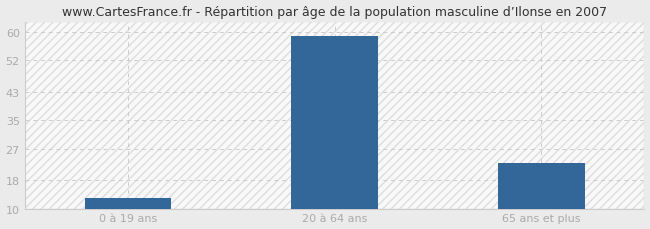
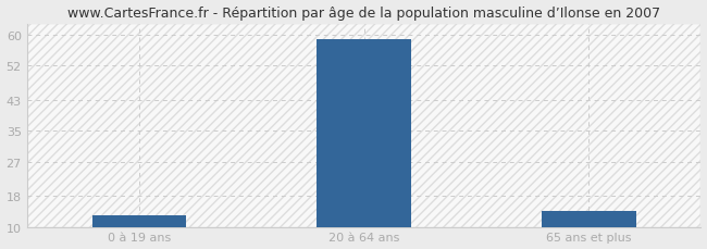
65 ans et plus: 23 -> 14
